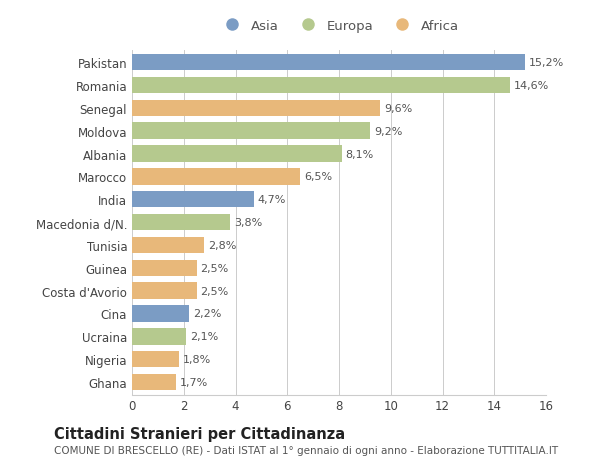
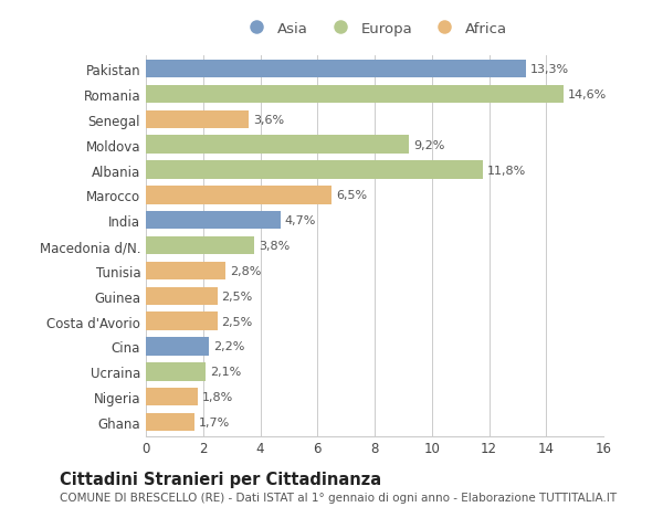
Pakistan: 15,2% -> 13,3%
Senegal: 9,6% -> 3,6%
Albania: 8,1% -> 11,8%
